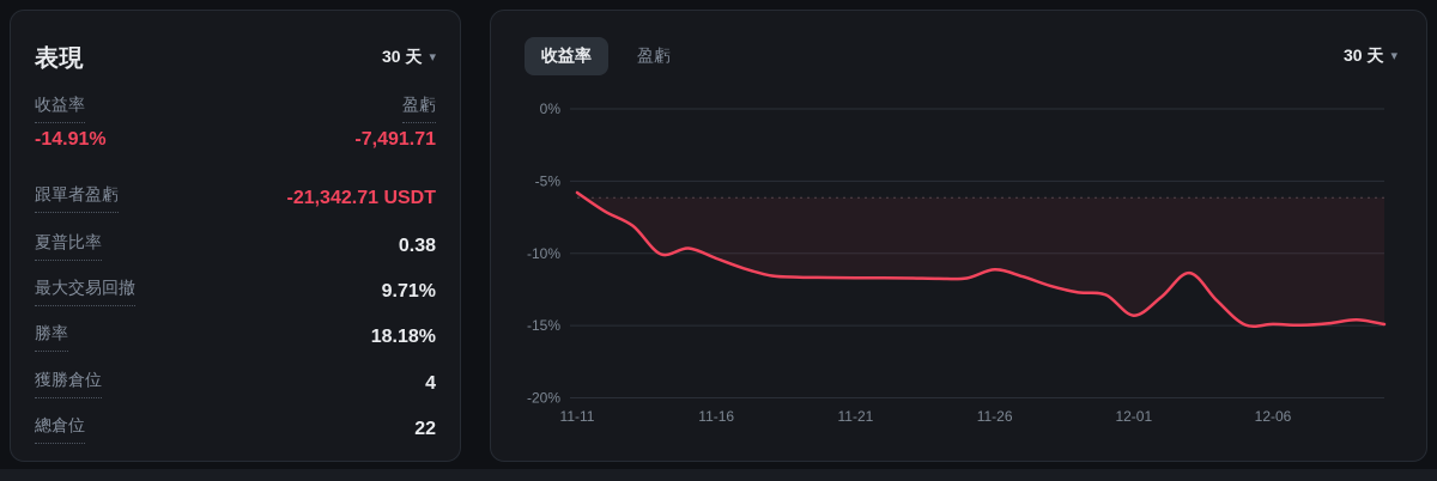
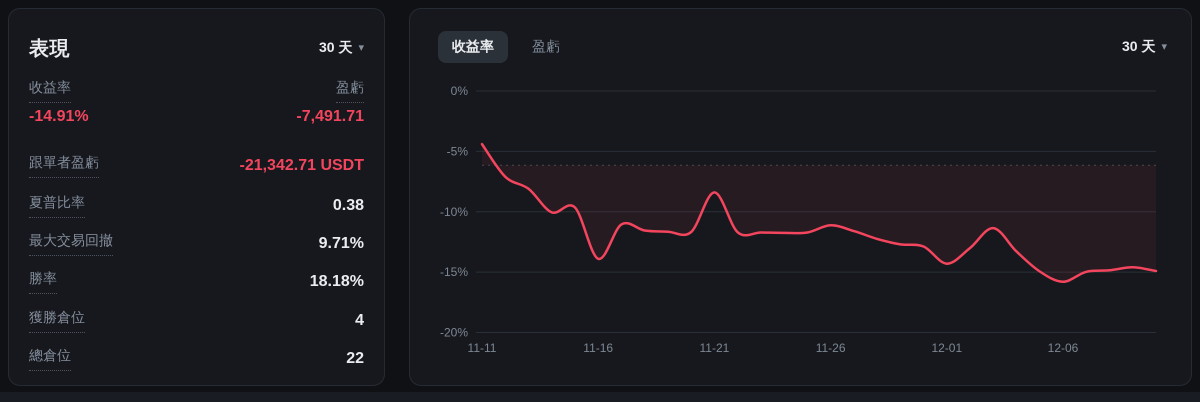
11-11: -5.8% -> -4.4%
11-16: -10.3% -> -13.9%
11-21: -11.7% -> -8.4%
12-06: -14.9% -> -15.8%
